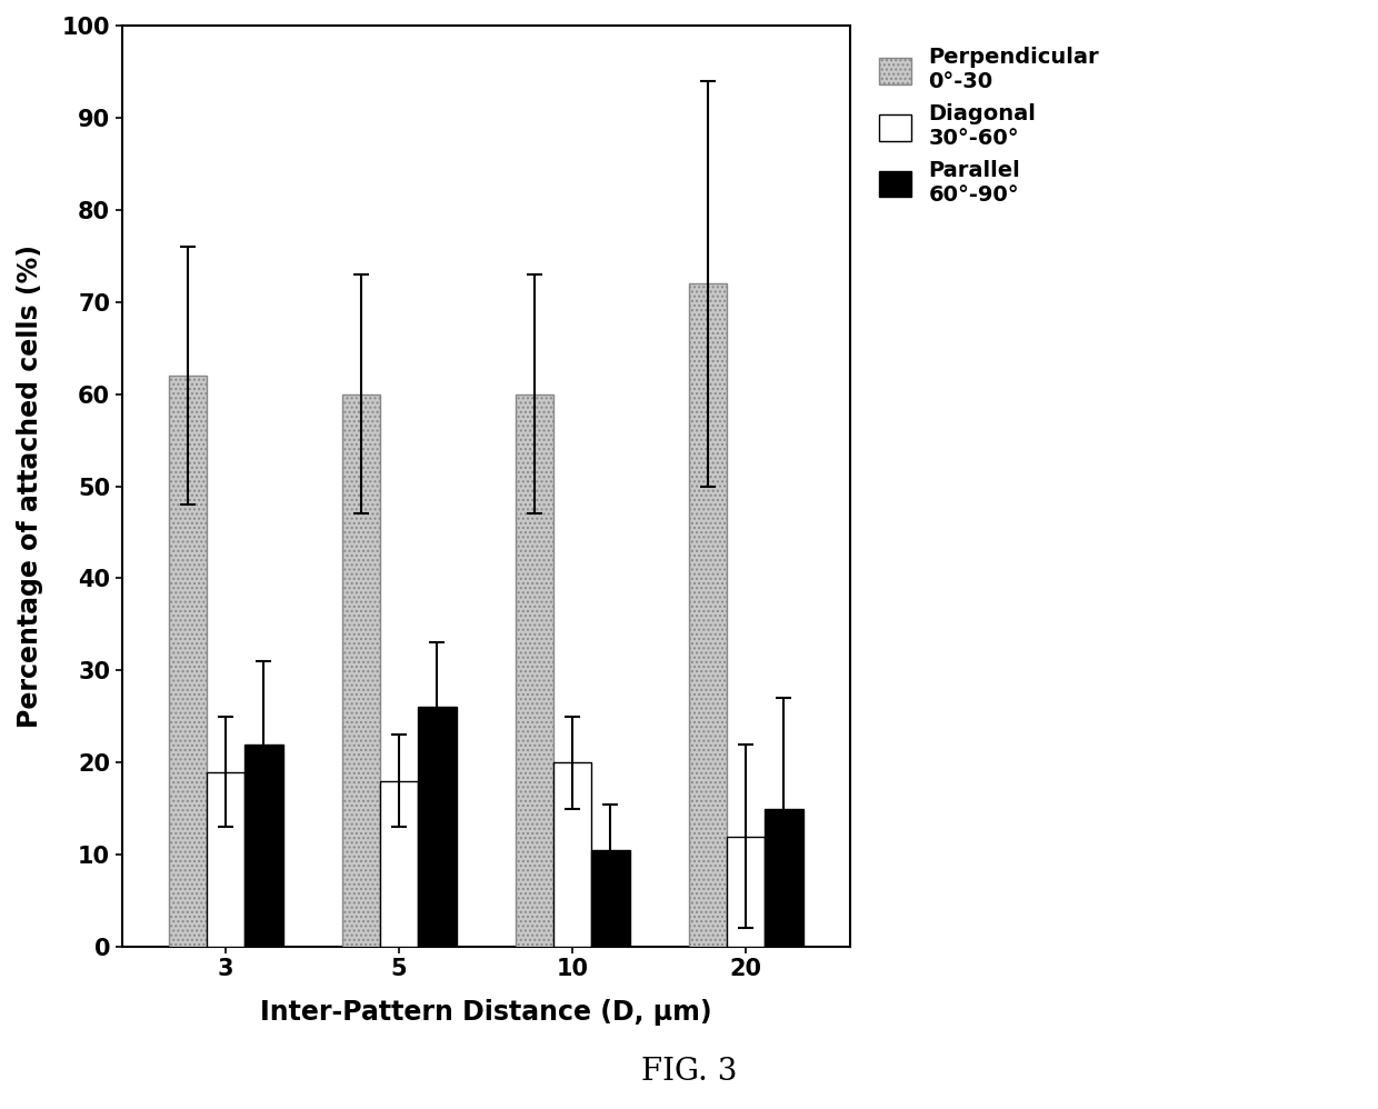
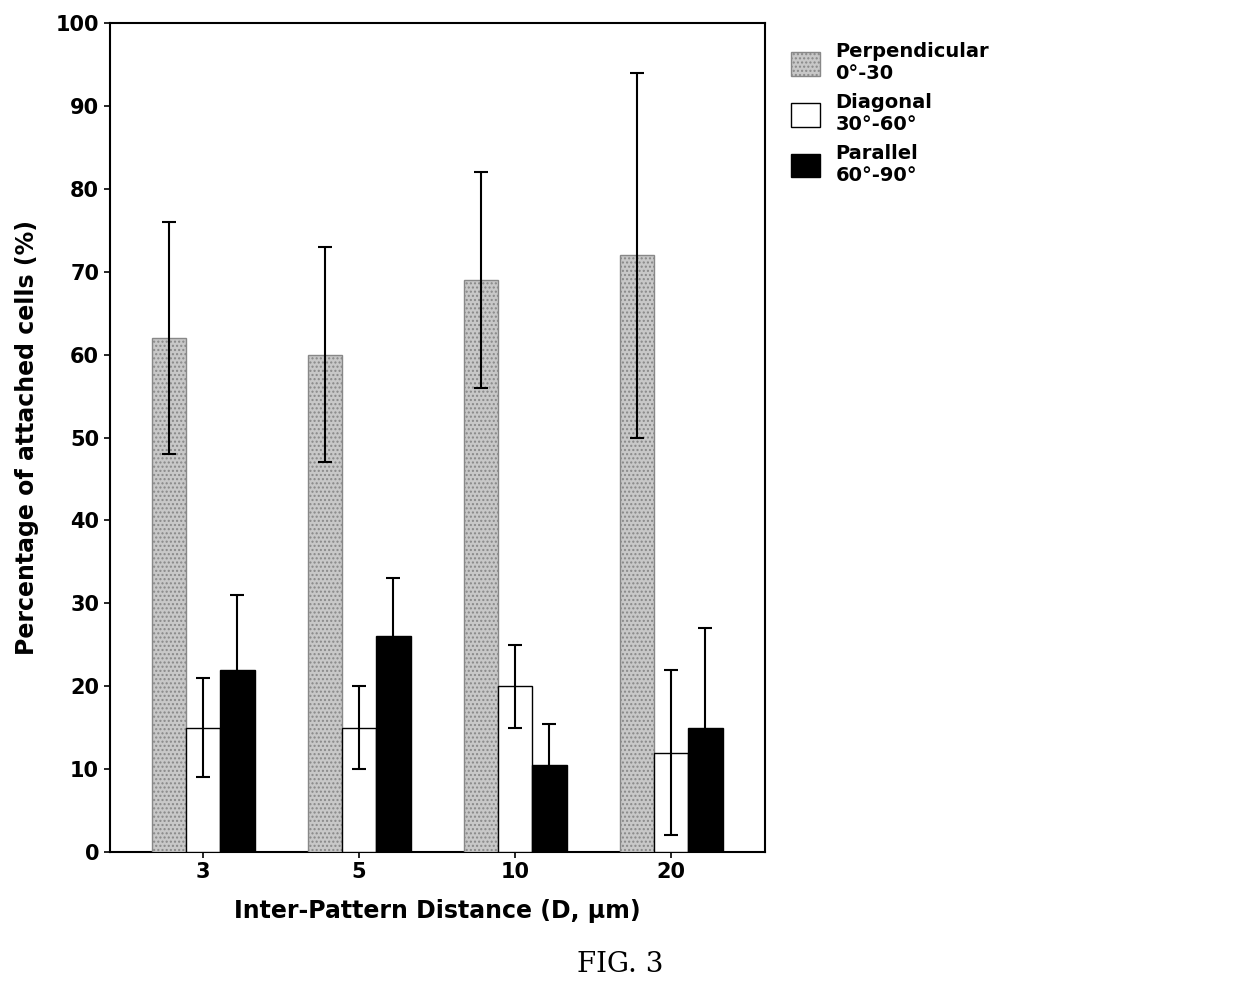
Diagonal 30°-60°/3: 19 -> 15
Diagonal 30°-60°/5: 18 -> 15
Perpendicular 0°-30/10: 60 -> 69
